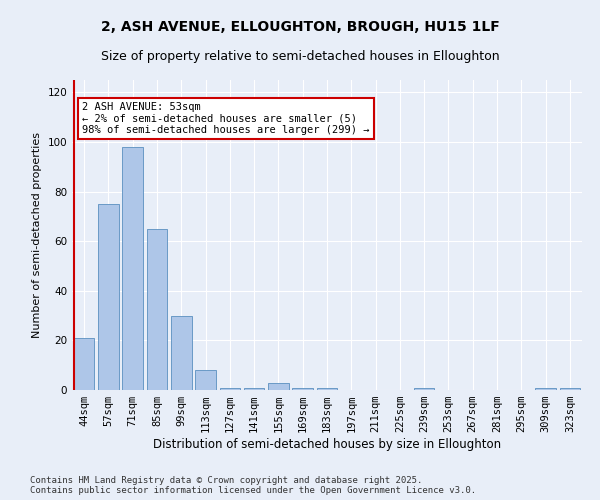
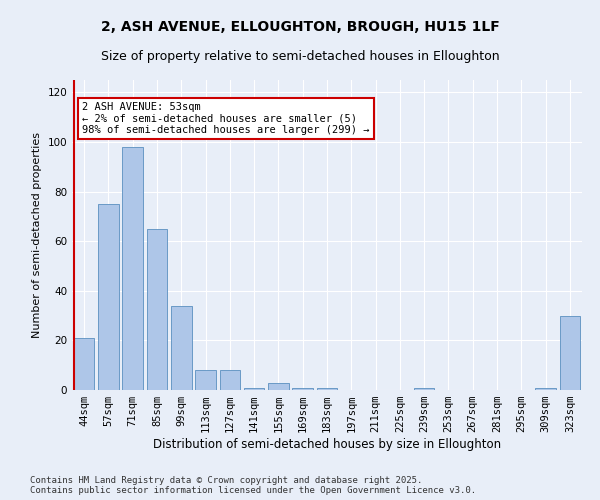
99sqm: 30 -> 34
127sqm: 1 -> 8
323sqm: 1 -> 30
